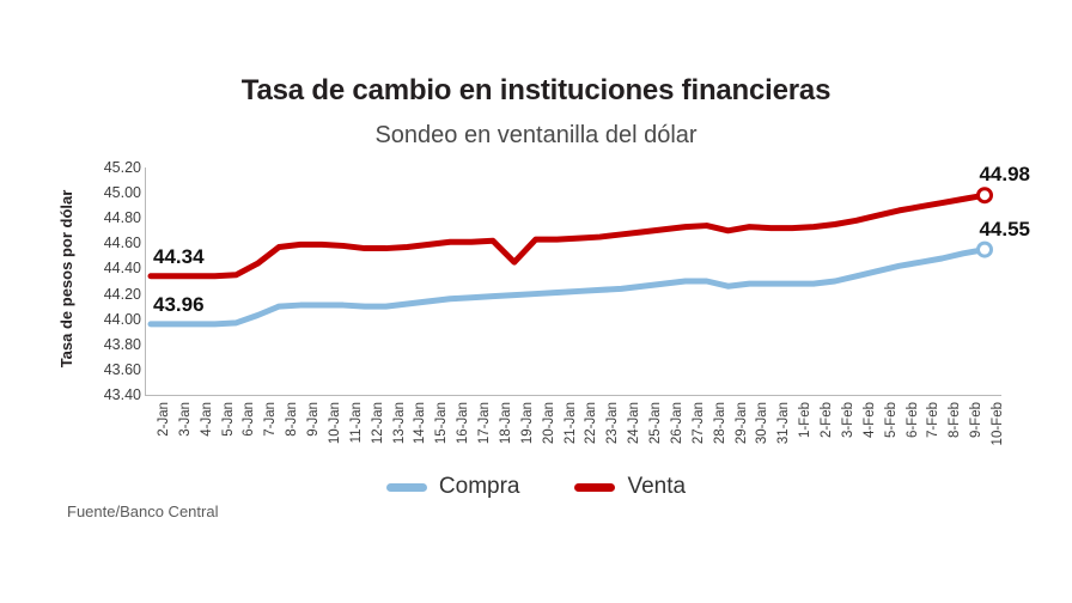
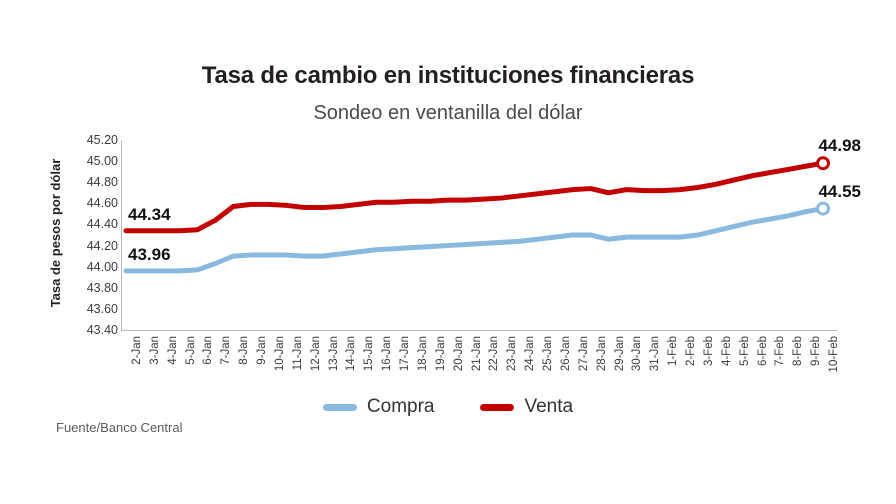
Venta/19-Jan: 44.45 -> 44.62
